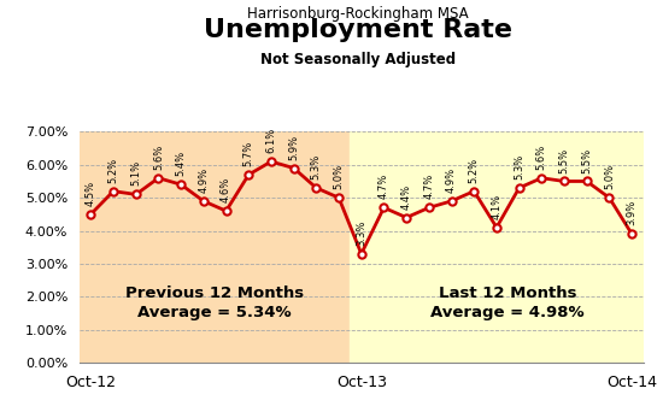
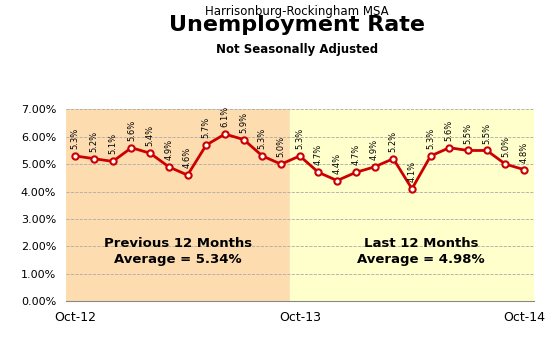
Oct-12: 4.5% -> 5.3%
Oct-13: 3.3% -> 5.3%
Oct-14: 3.9% -> 4.8%
